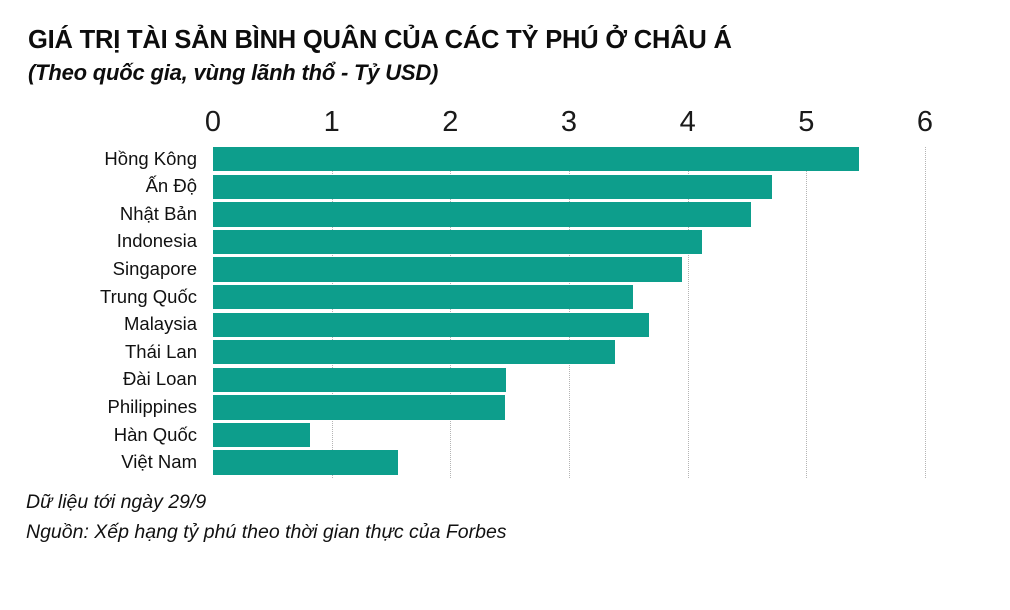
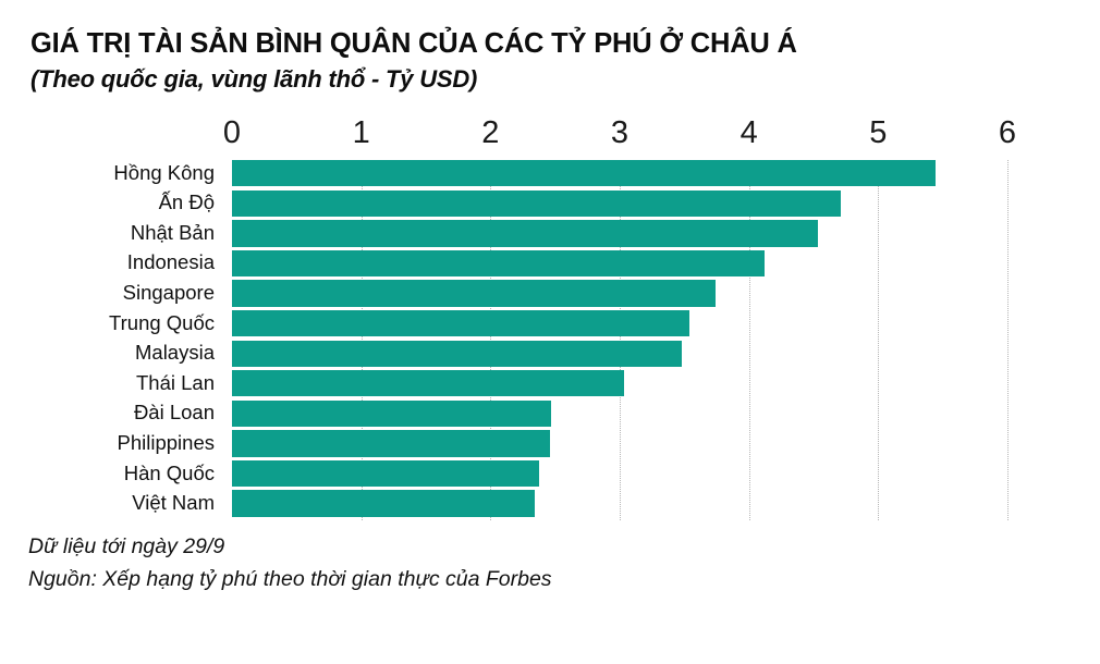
Singapore: 3.95 -> 3.74
Malaysia: 3.67 -> 3.48
Thái Lan: 3.39 -> 3.03
Hàn Quốc: 0.82 -> 2.38
Việt Nam: 1.56 -> 2.34
